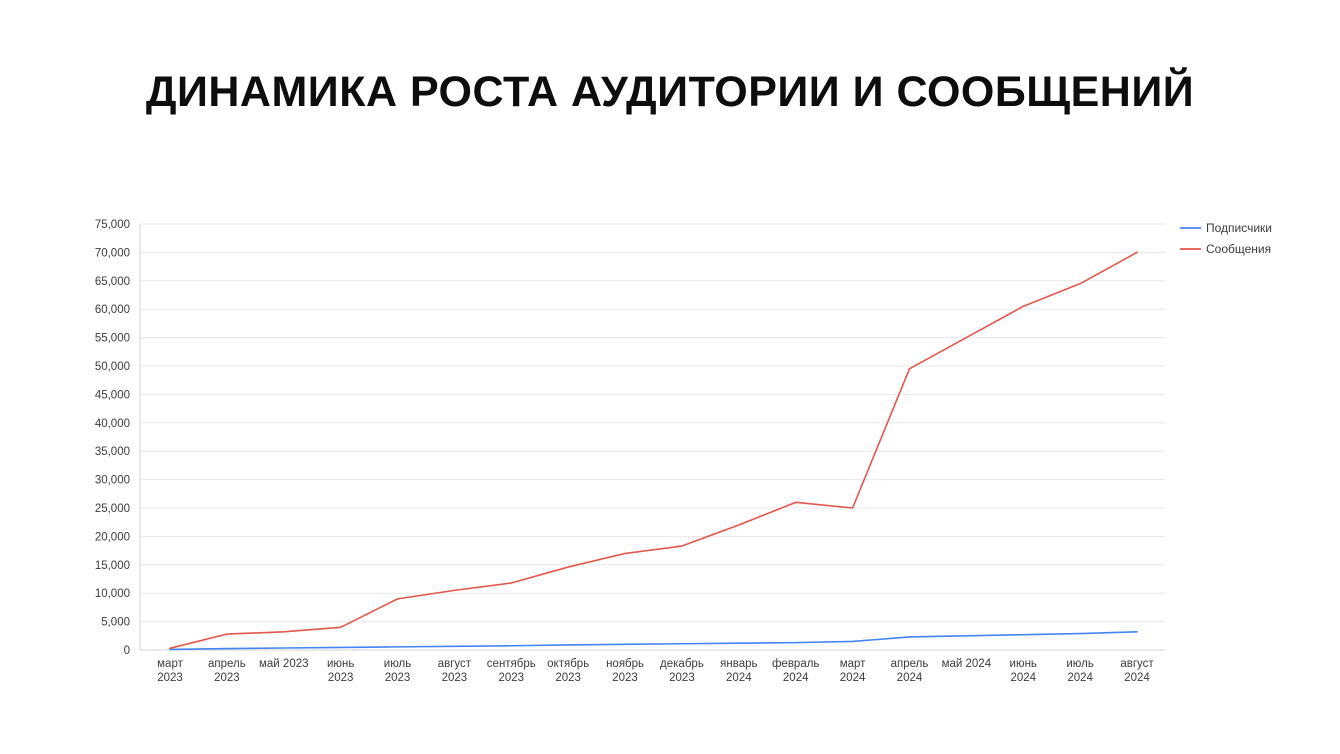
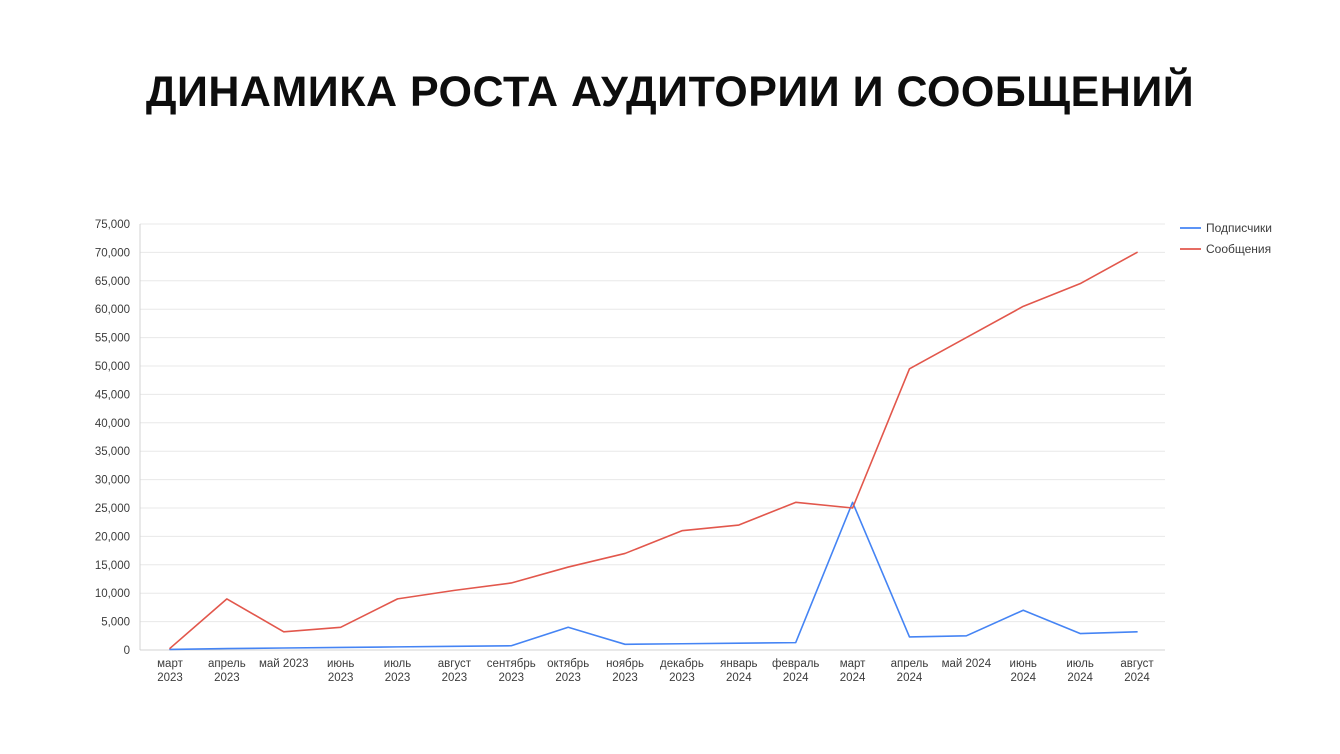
Сообщения/апрель 2023: 3000 -> 9000
Подписчики/октябрь 2023: 1000 -> 4000
Сообщения/декабрь 2023: 18000 -> 21000
Подписчики/март 2024: 2000 -> 26000
Подписчики/июнь 2024: 3000 -> 7000
